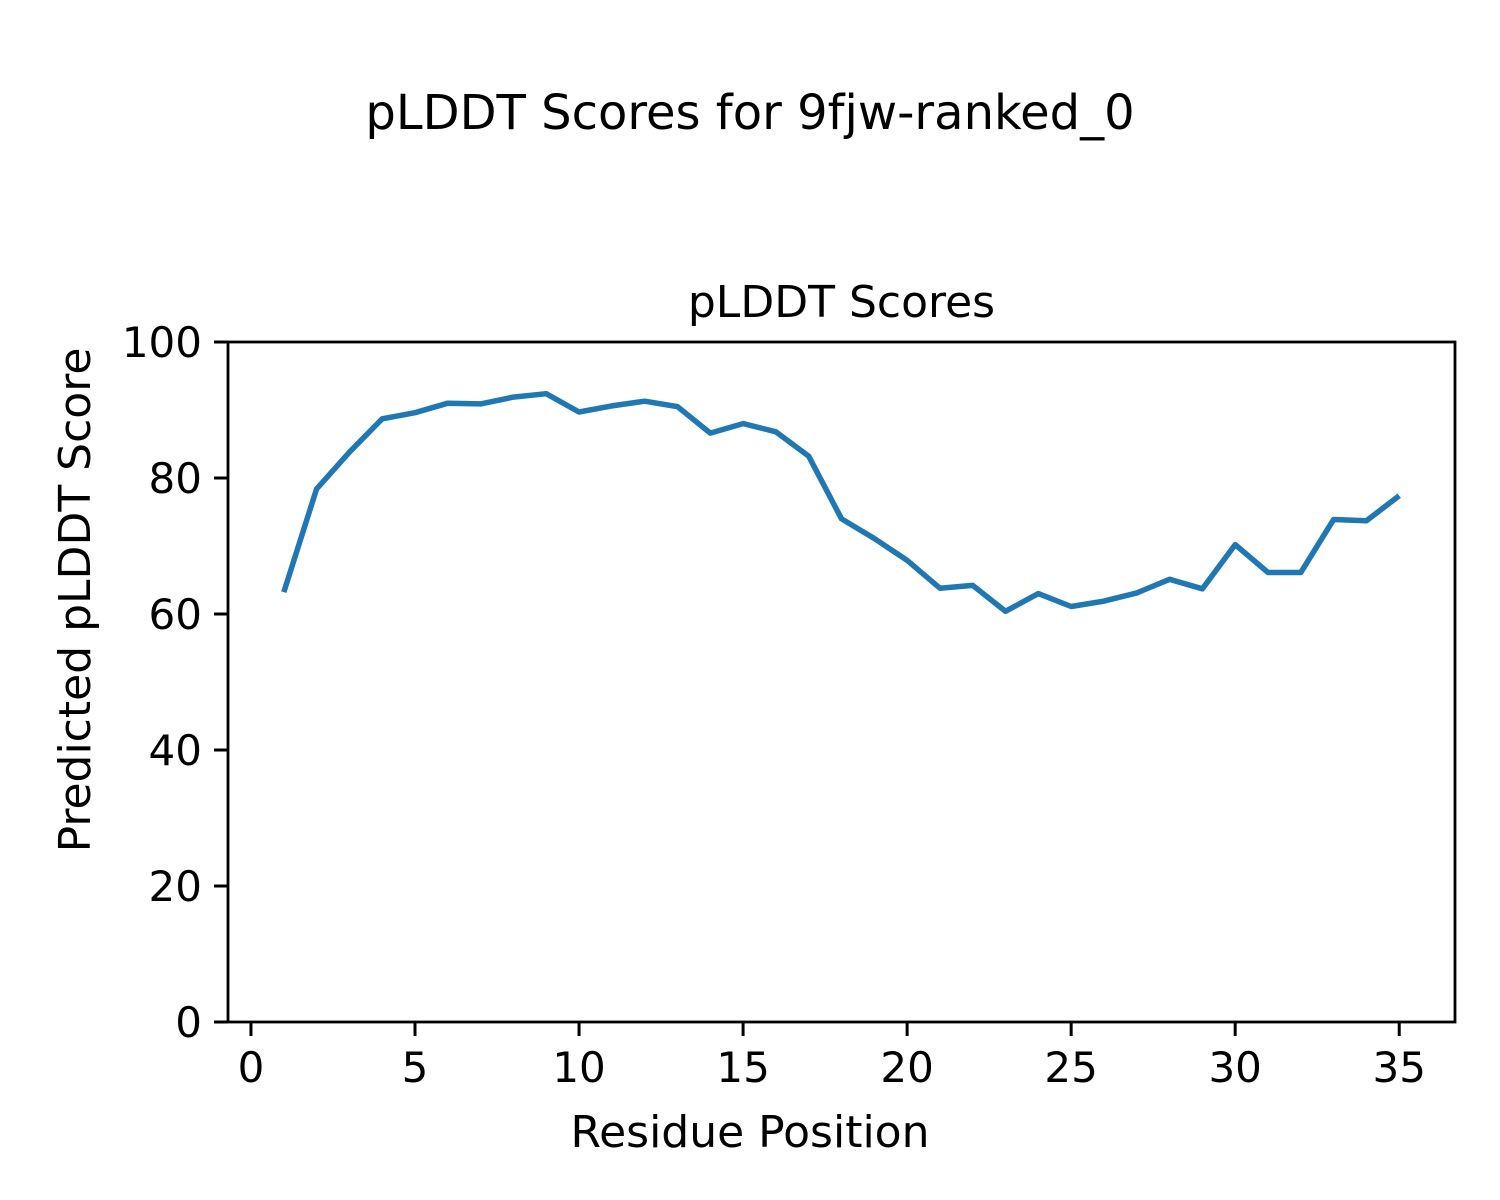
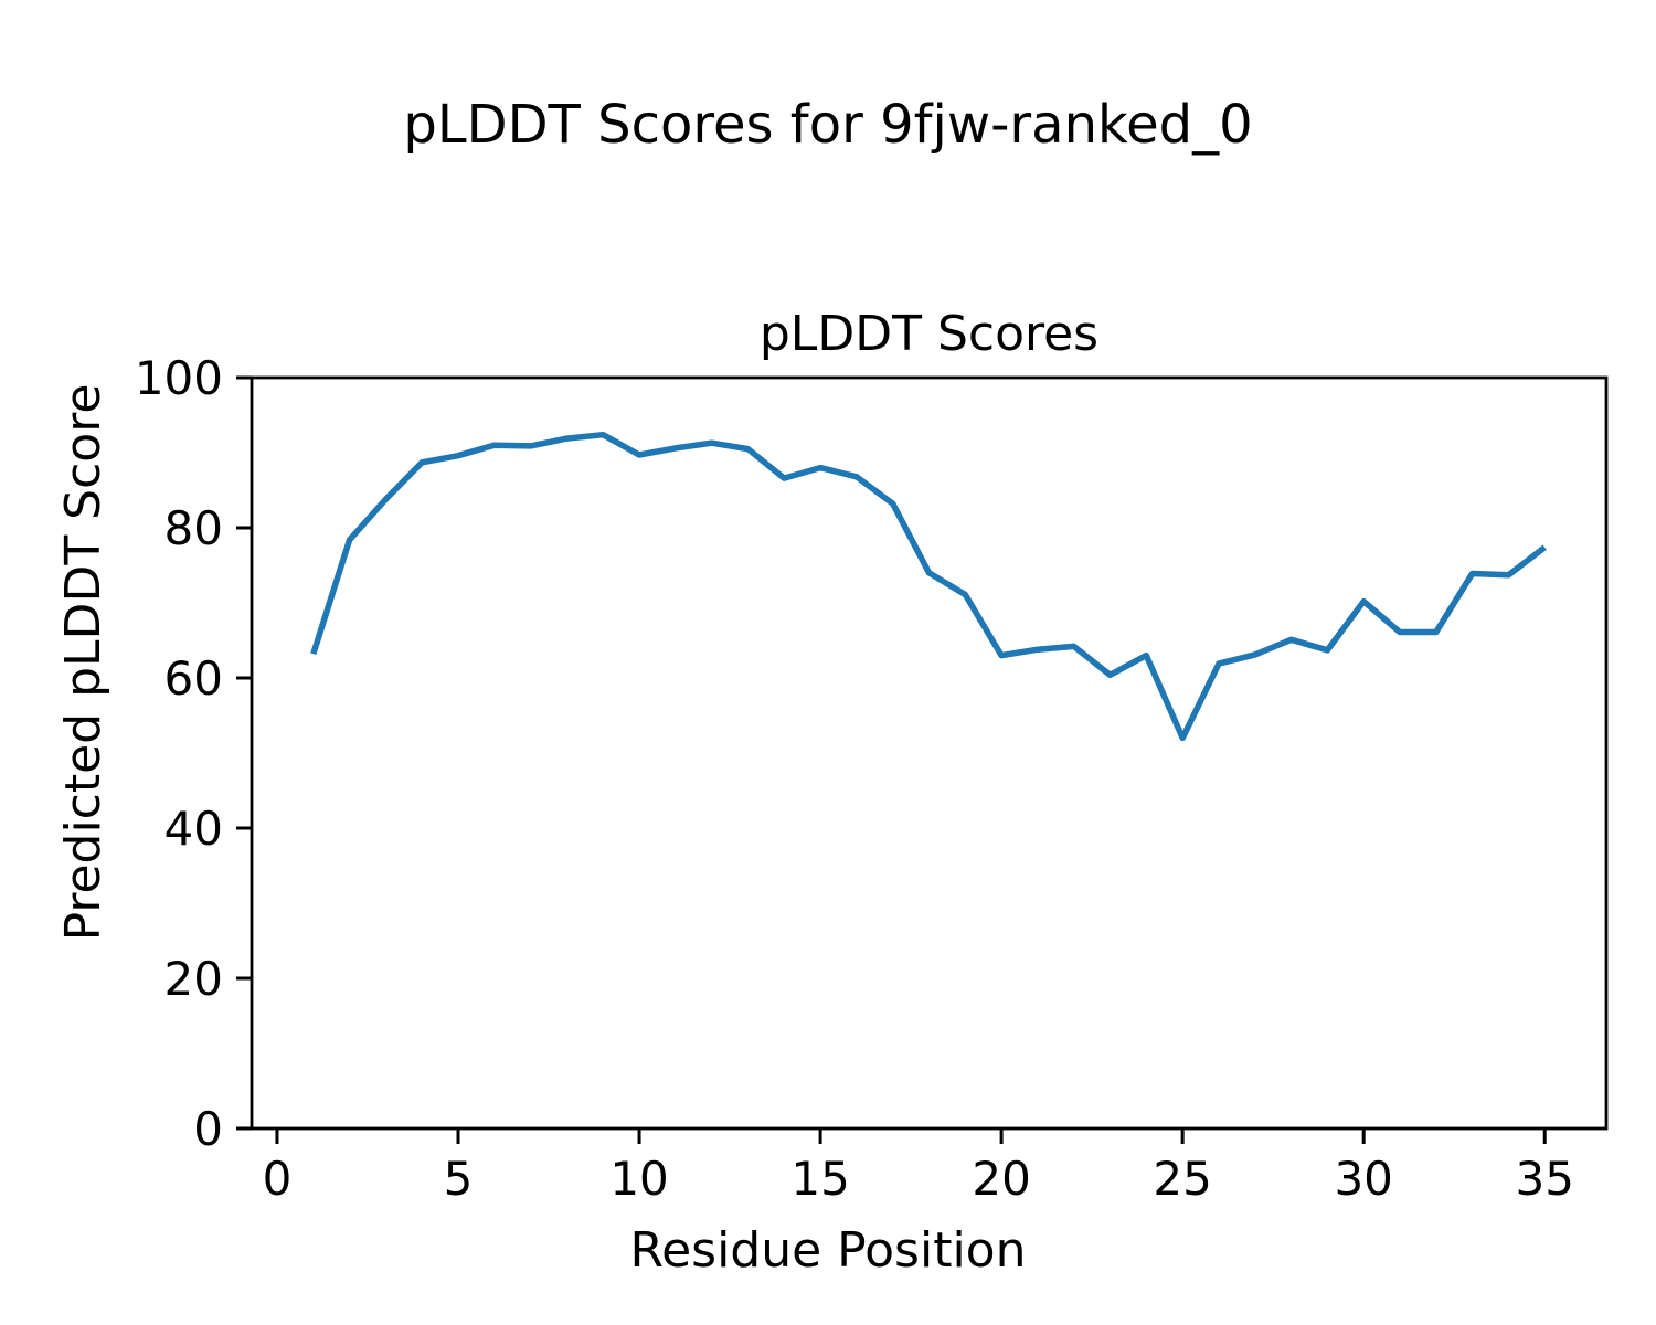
20: 68 -> 63
25: 61 -> 52
